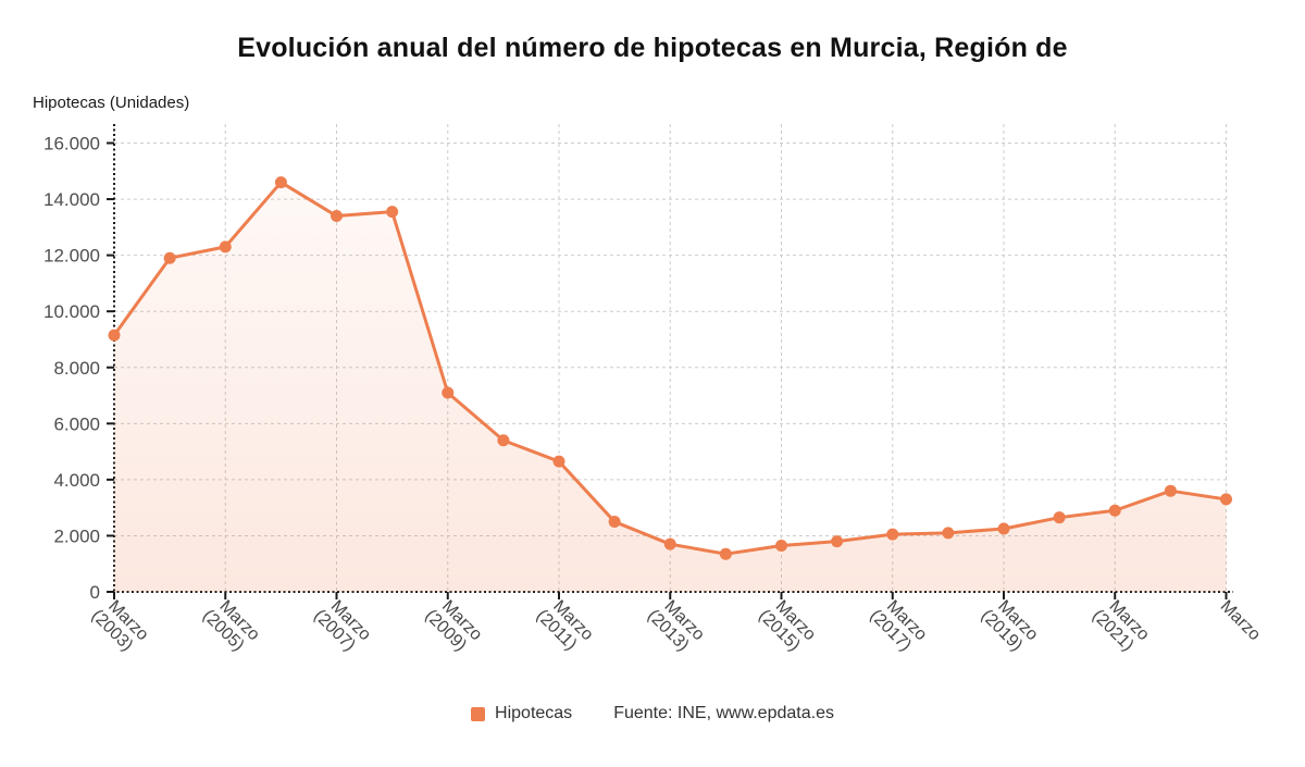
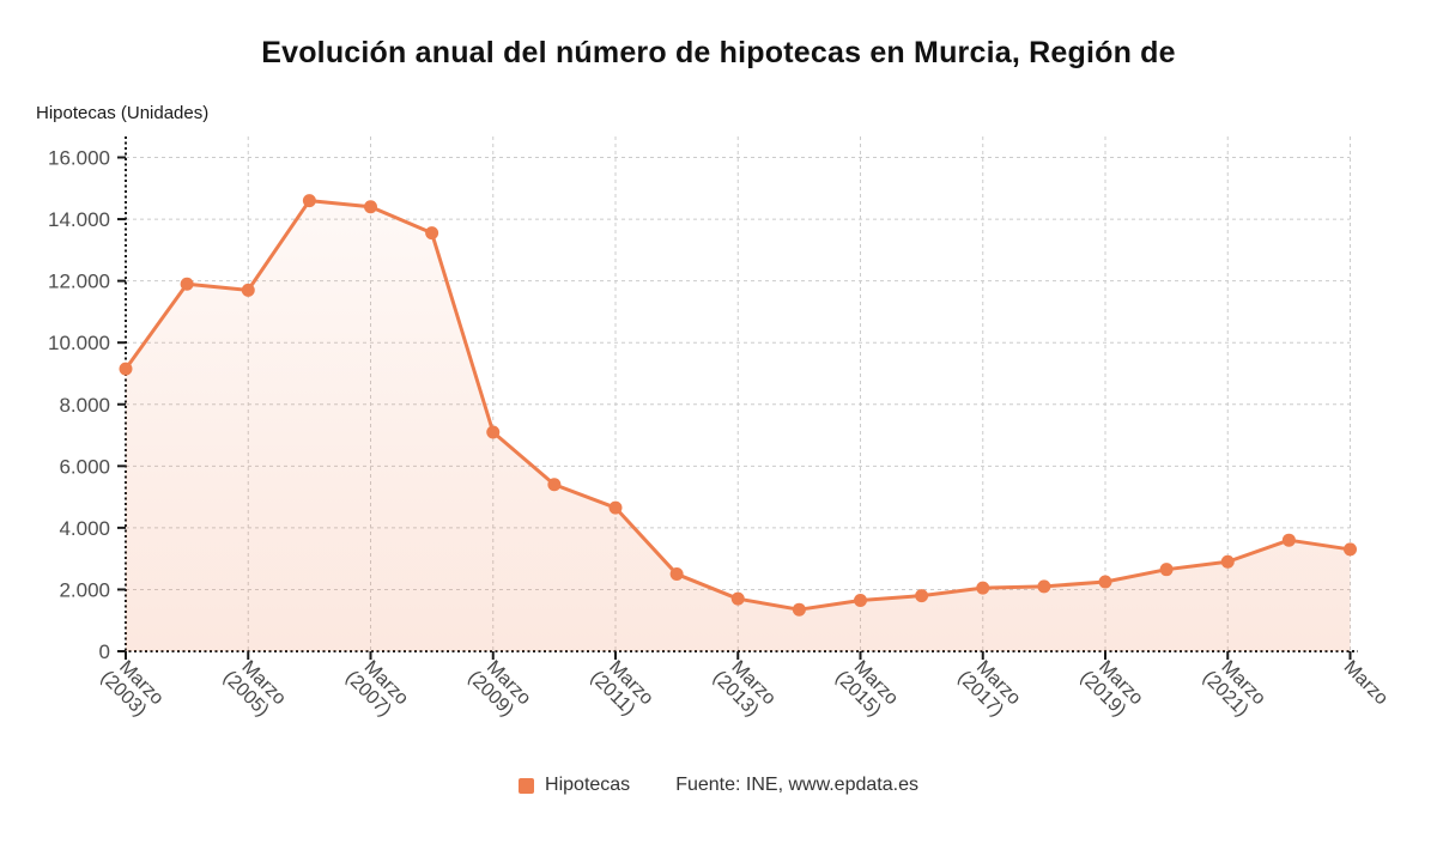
Marzo (2005): 12300 -> 11700
Marzo (2007): 13400 -> 14400
